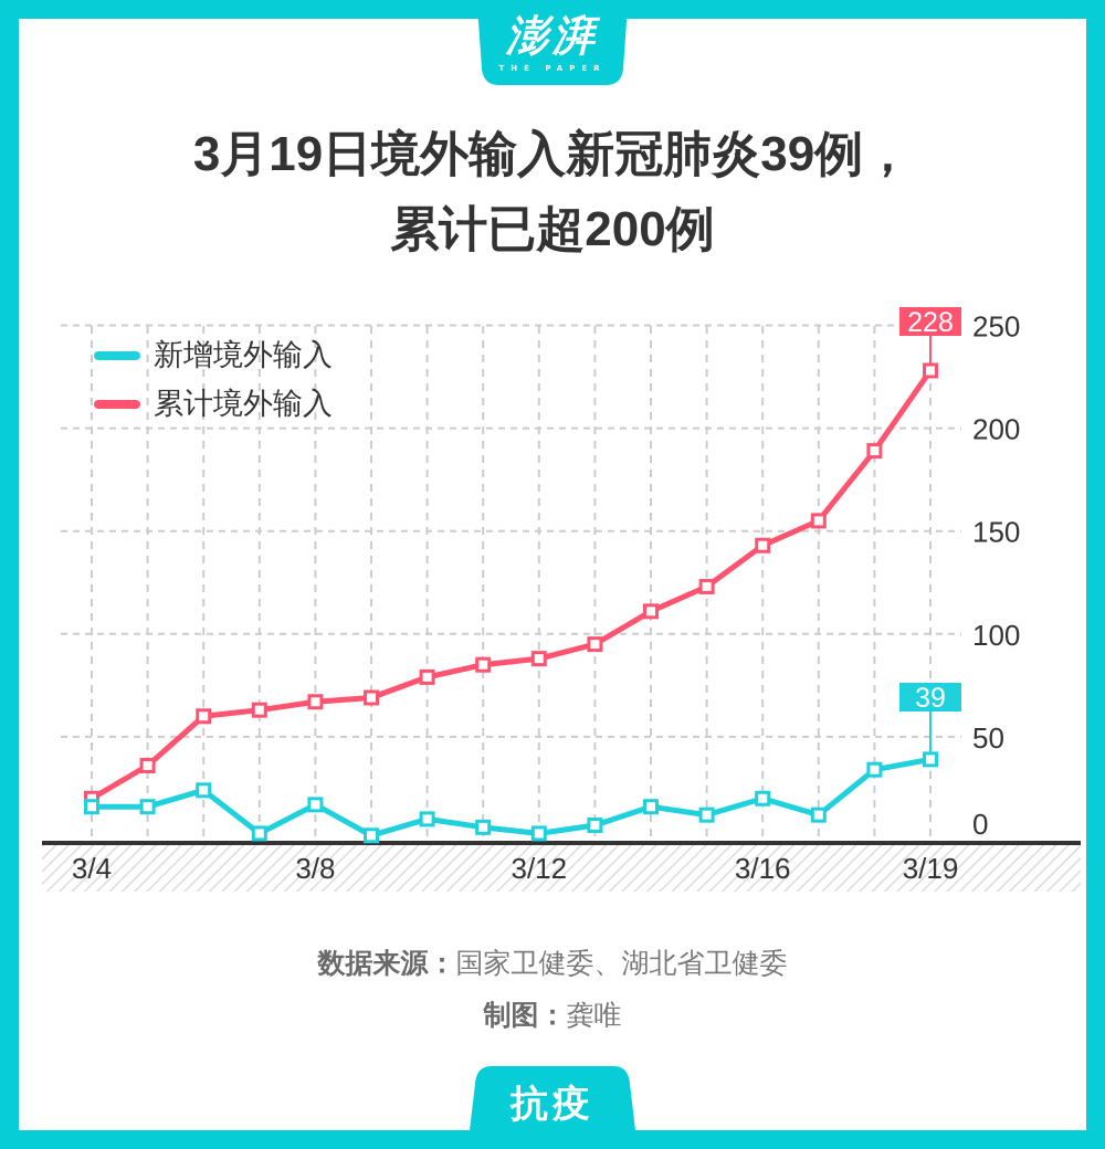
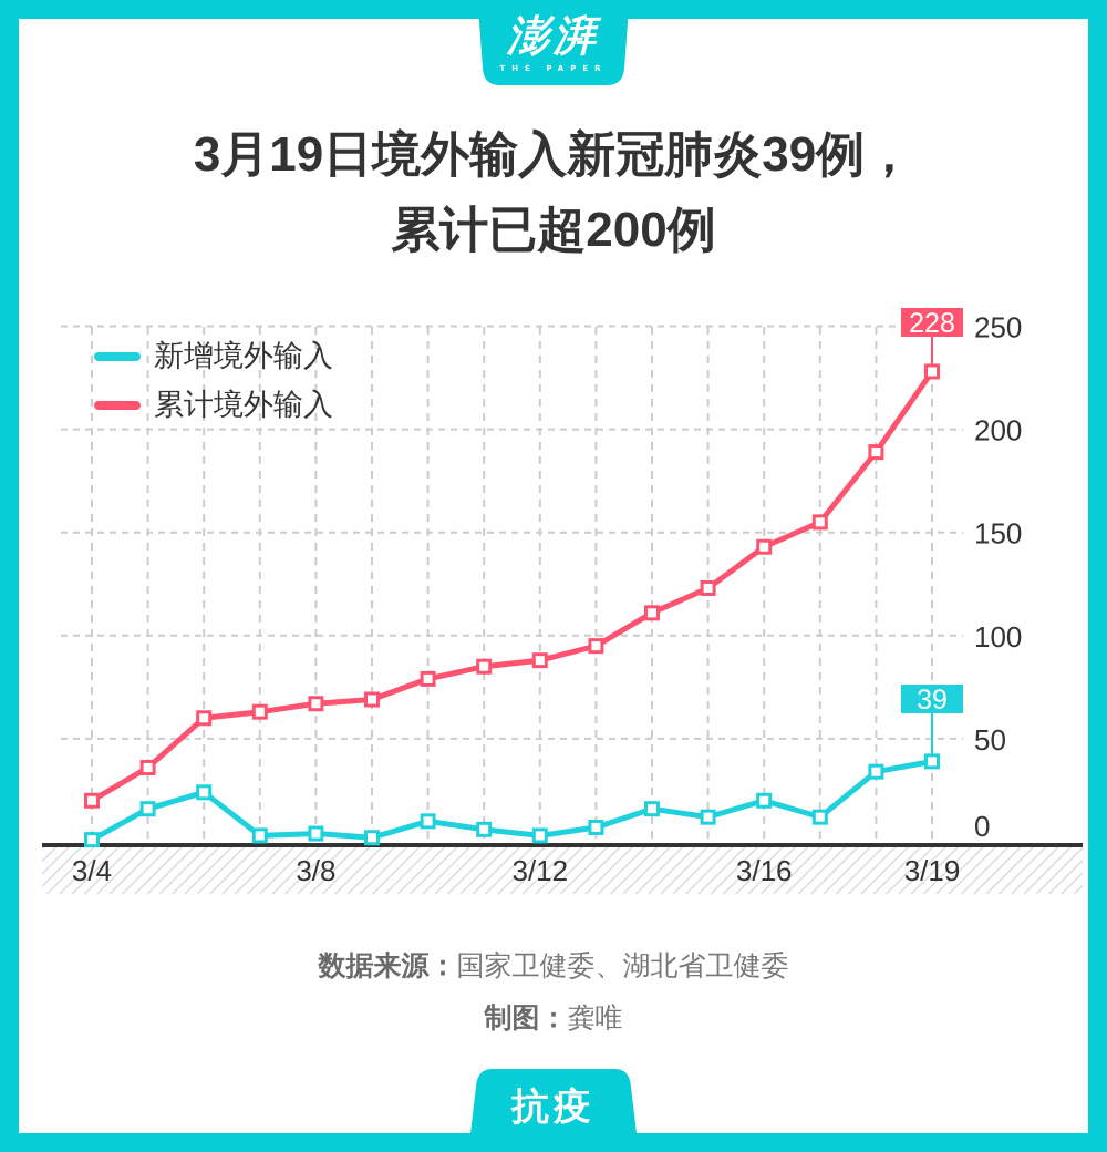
新增境外输入/3/4: 16 -> 1
新增境外输入/3/8: 17 -> 4
